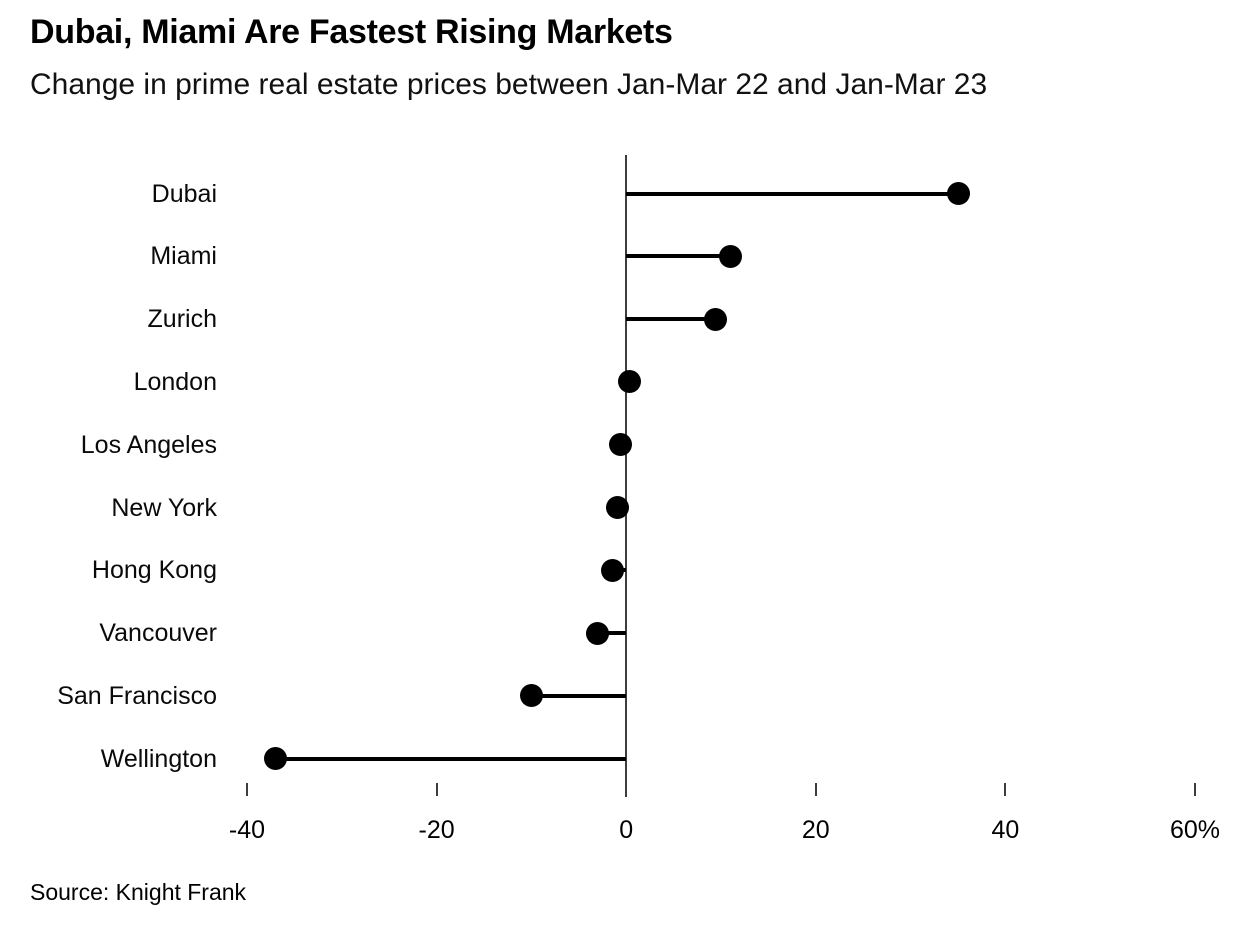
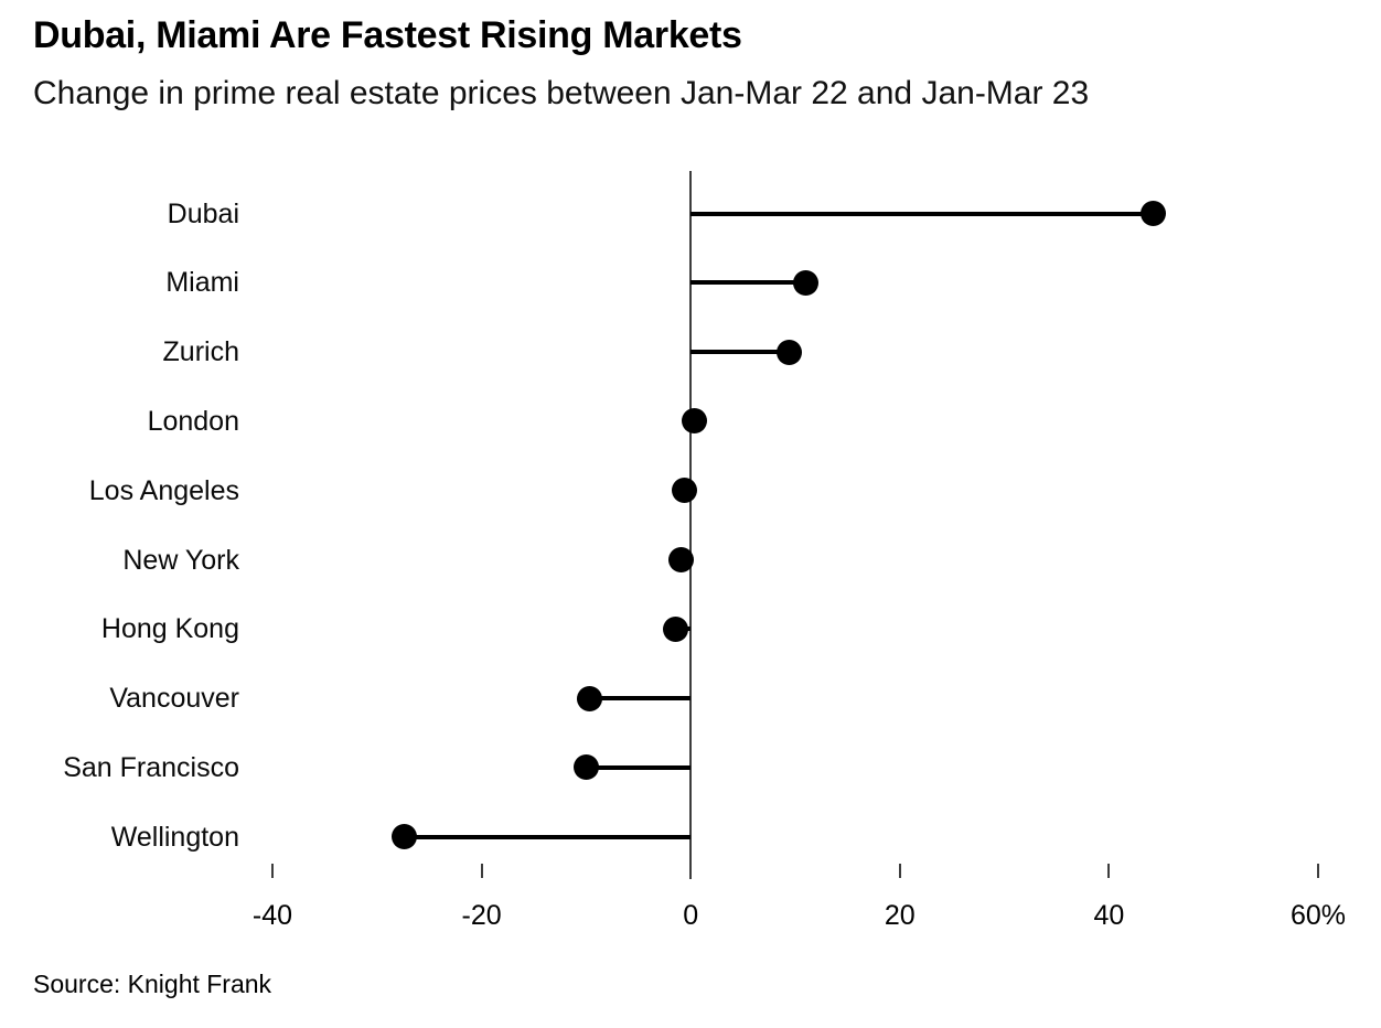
Dubai: 35% -> 44%
Vancouver: -3% -> -10%
Wellington: -37% -> -27%
